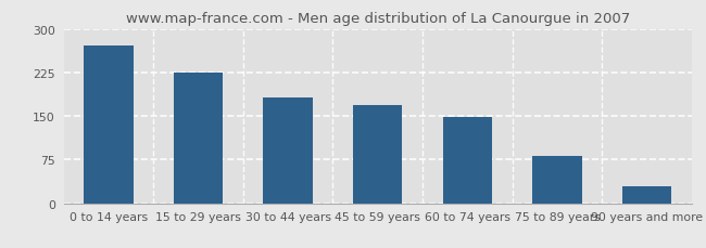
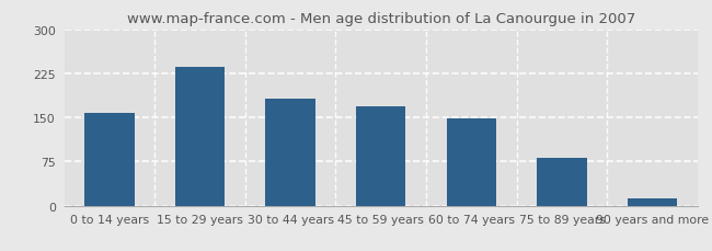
0 to 14 years: 272 -> 158
15 to 29 years: 224 -> 235
90 years and more: 30 -> 13
